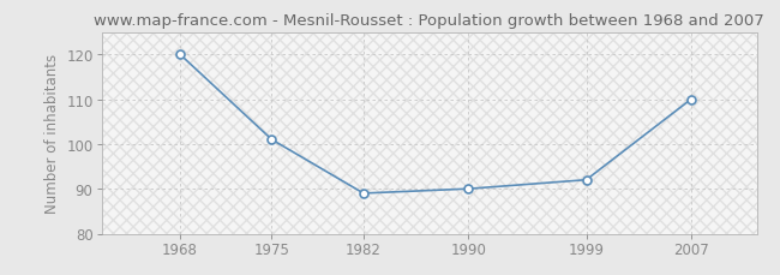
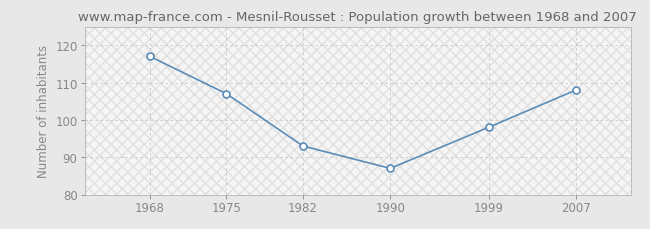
1968: 120 -> 117
1975: 101 -> 107
1982: 89 -> 93
1990: 90 -> 87
1999: 92 -> 98
2007: 110 -> 108
